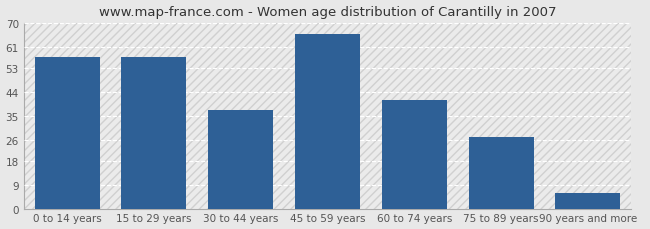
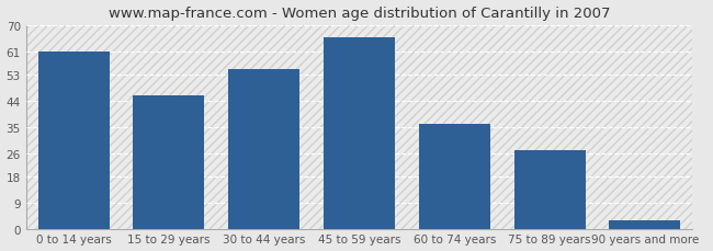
0 to 14 years: 57 -> 61
15 to 29 years: 57 -> 46
30 to 44 years: 37 -> 55
60 to 74 years: 41 -> 36
90 years and more: 6 -> 3
